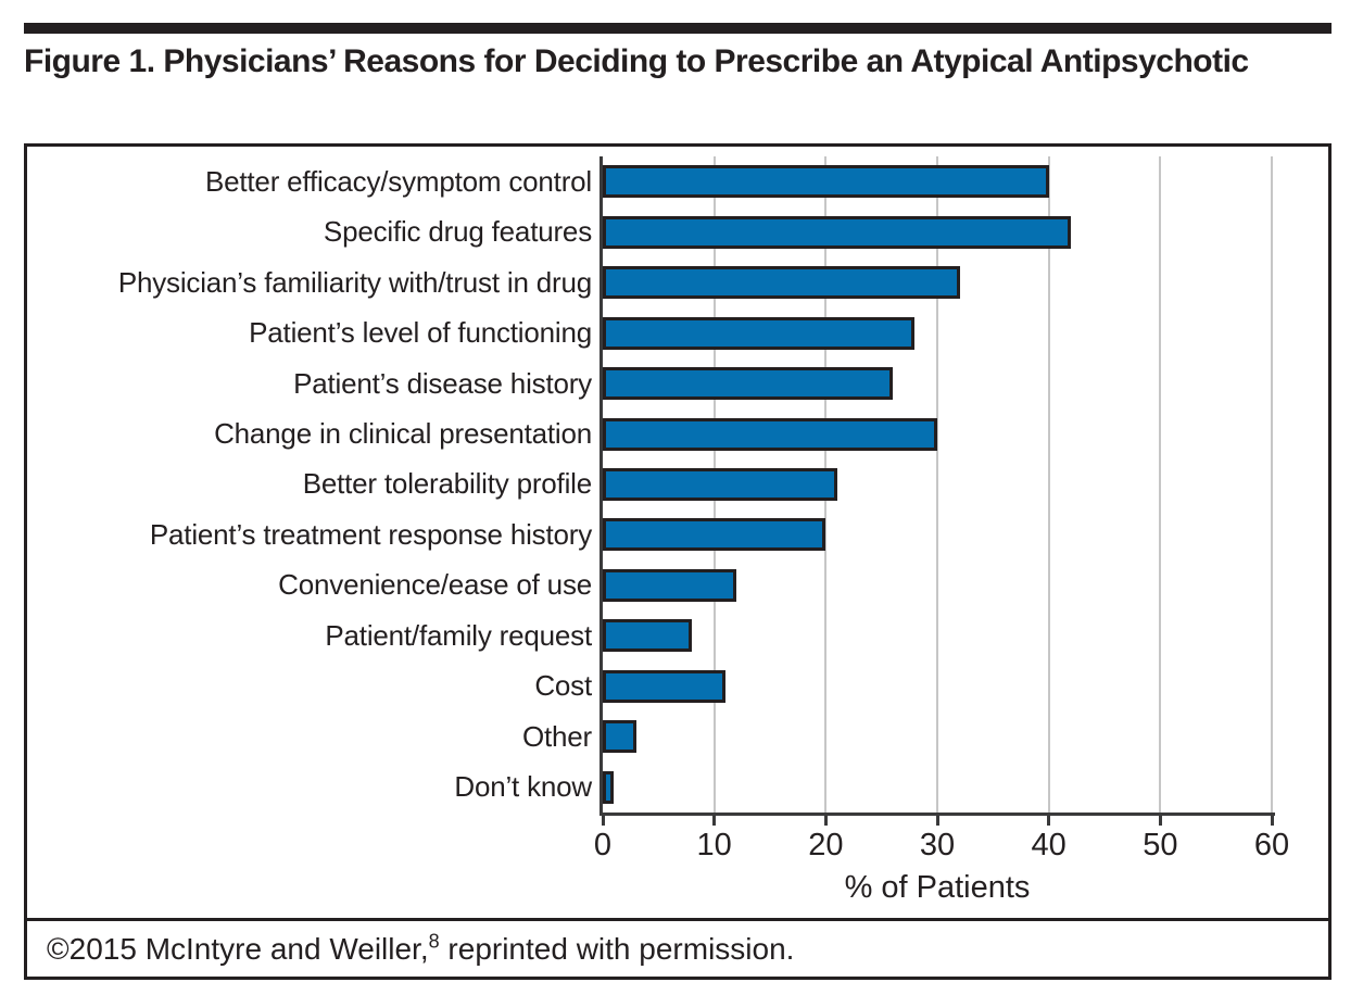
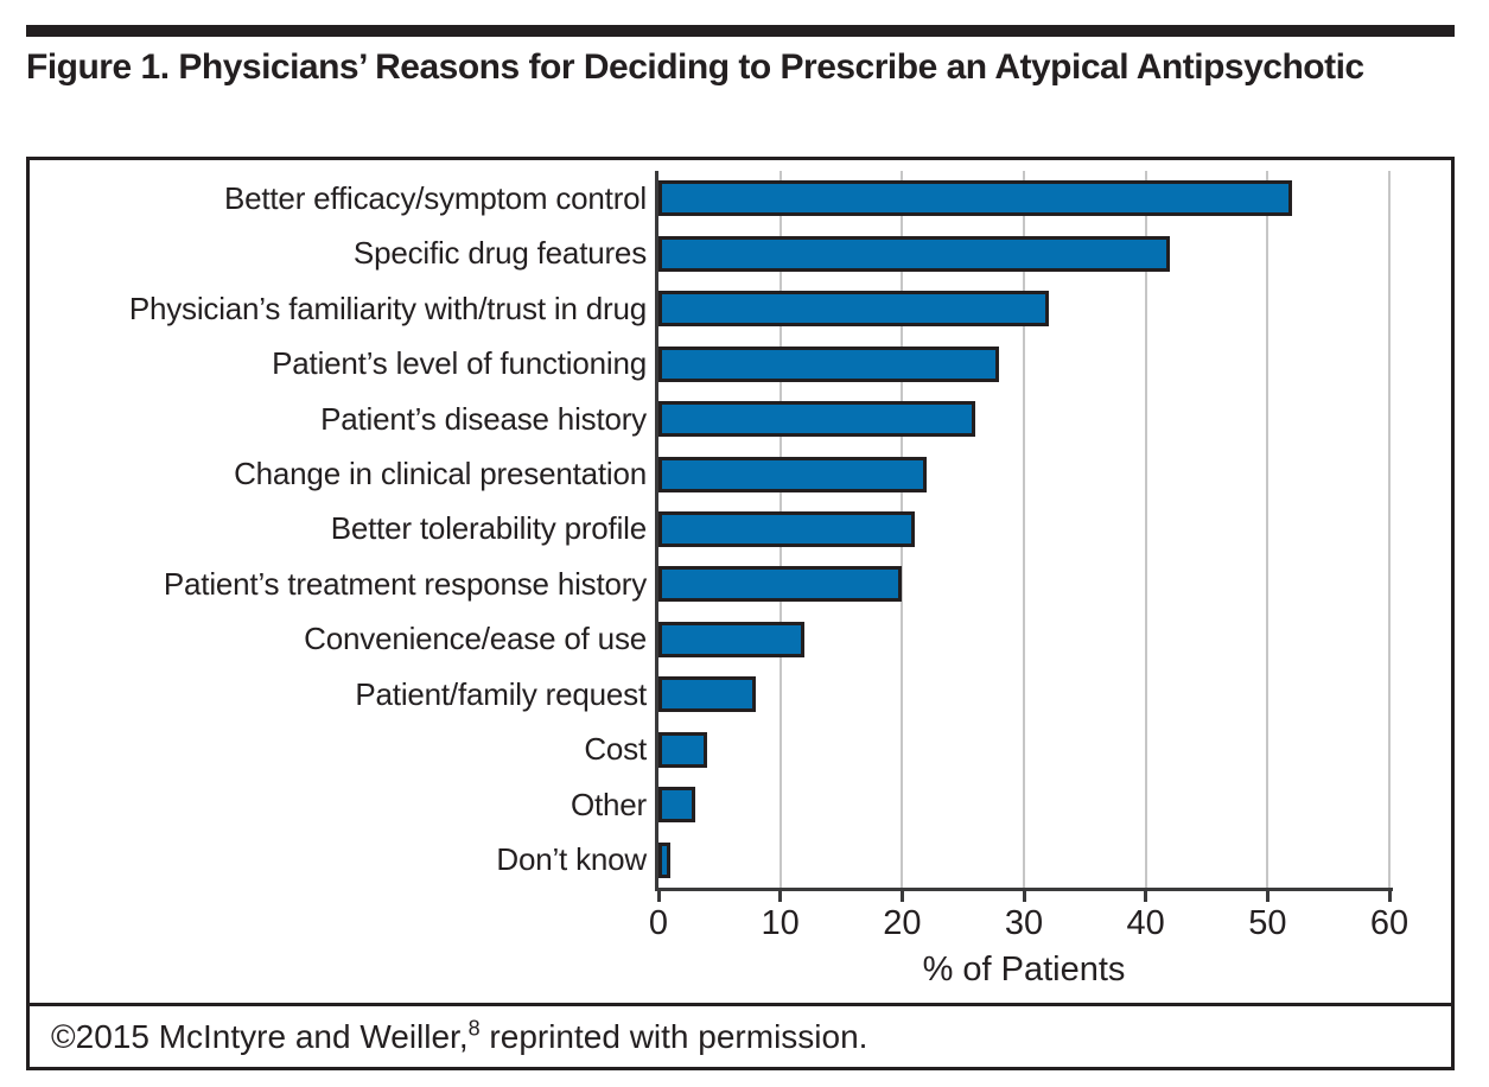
Better efficacy/symptom control: 40 -> 52
Change in clinical presentation: 30 -> 22
Cost: 11 -> 4
